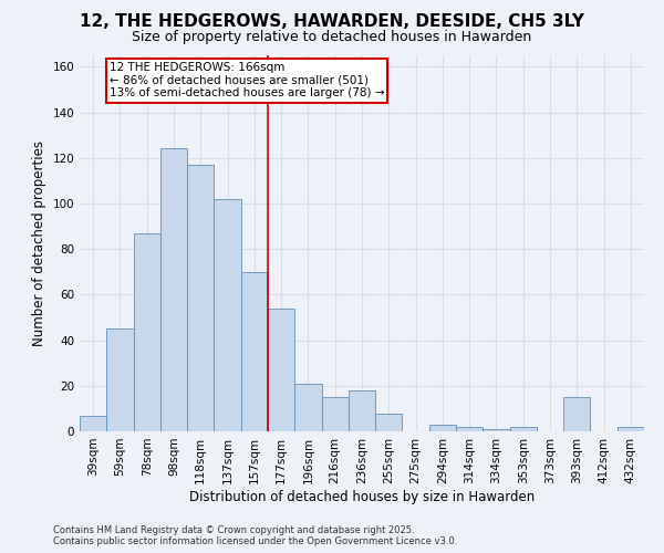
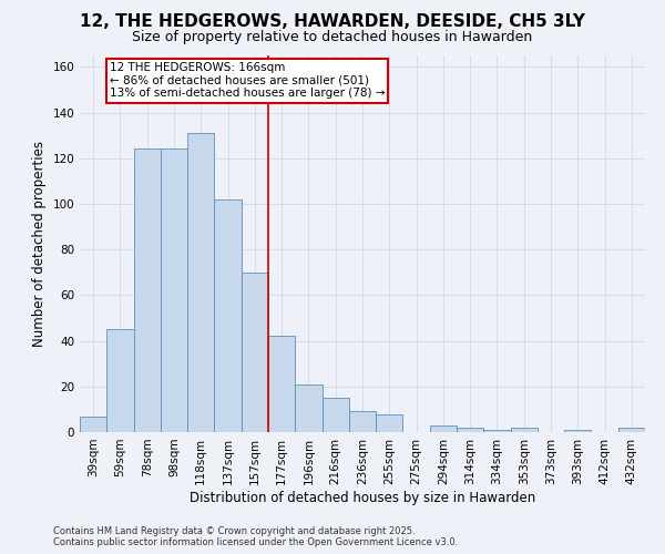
78sqm: 87 -> 124
118sqm: 117 -> 131
177sqm: 54 -> 42
236sqm: 18 -> 9
393sqm: 15 -> 1
